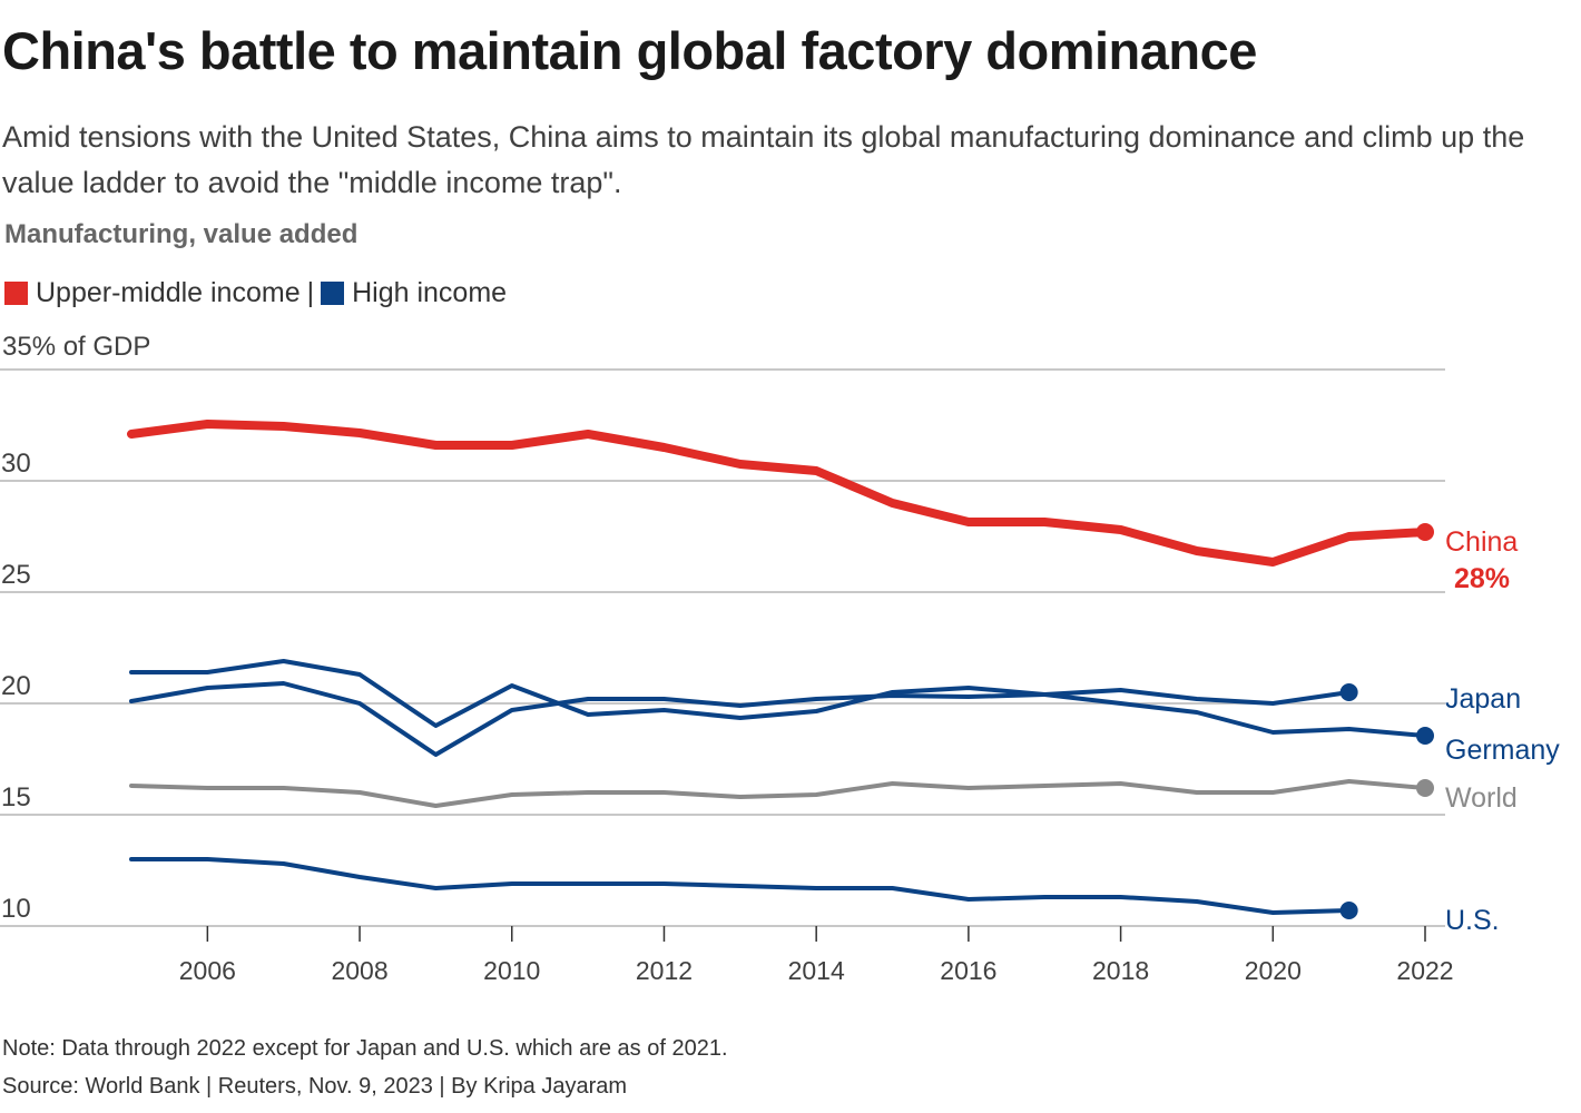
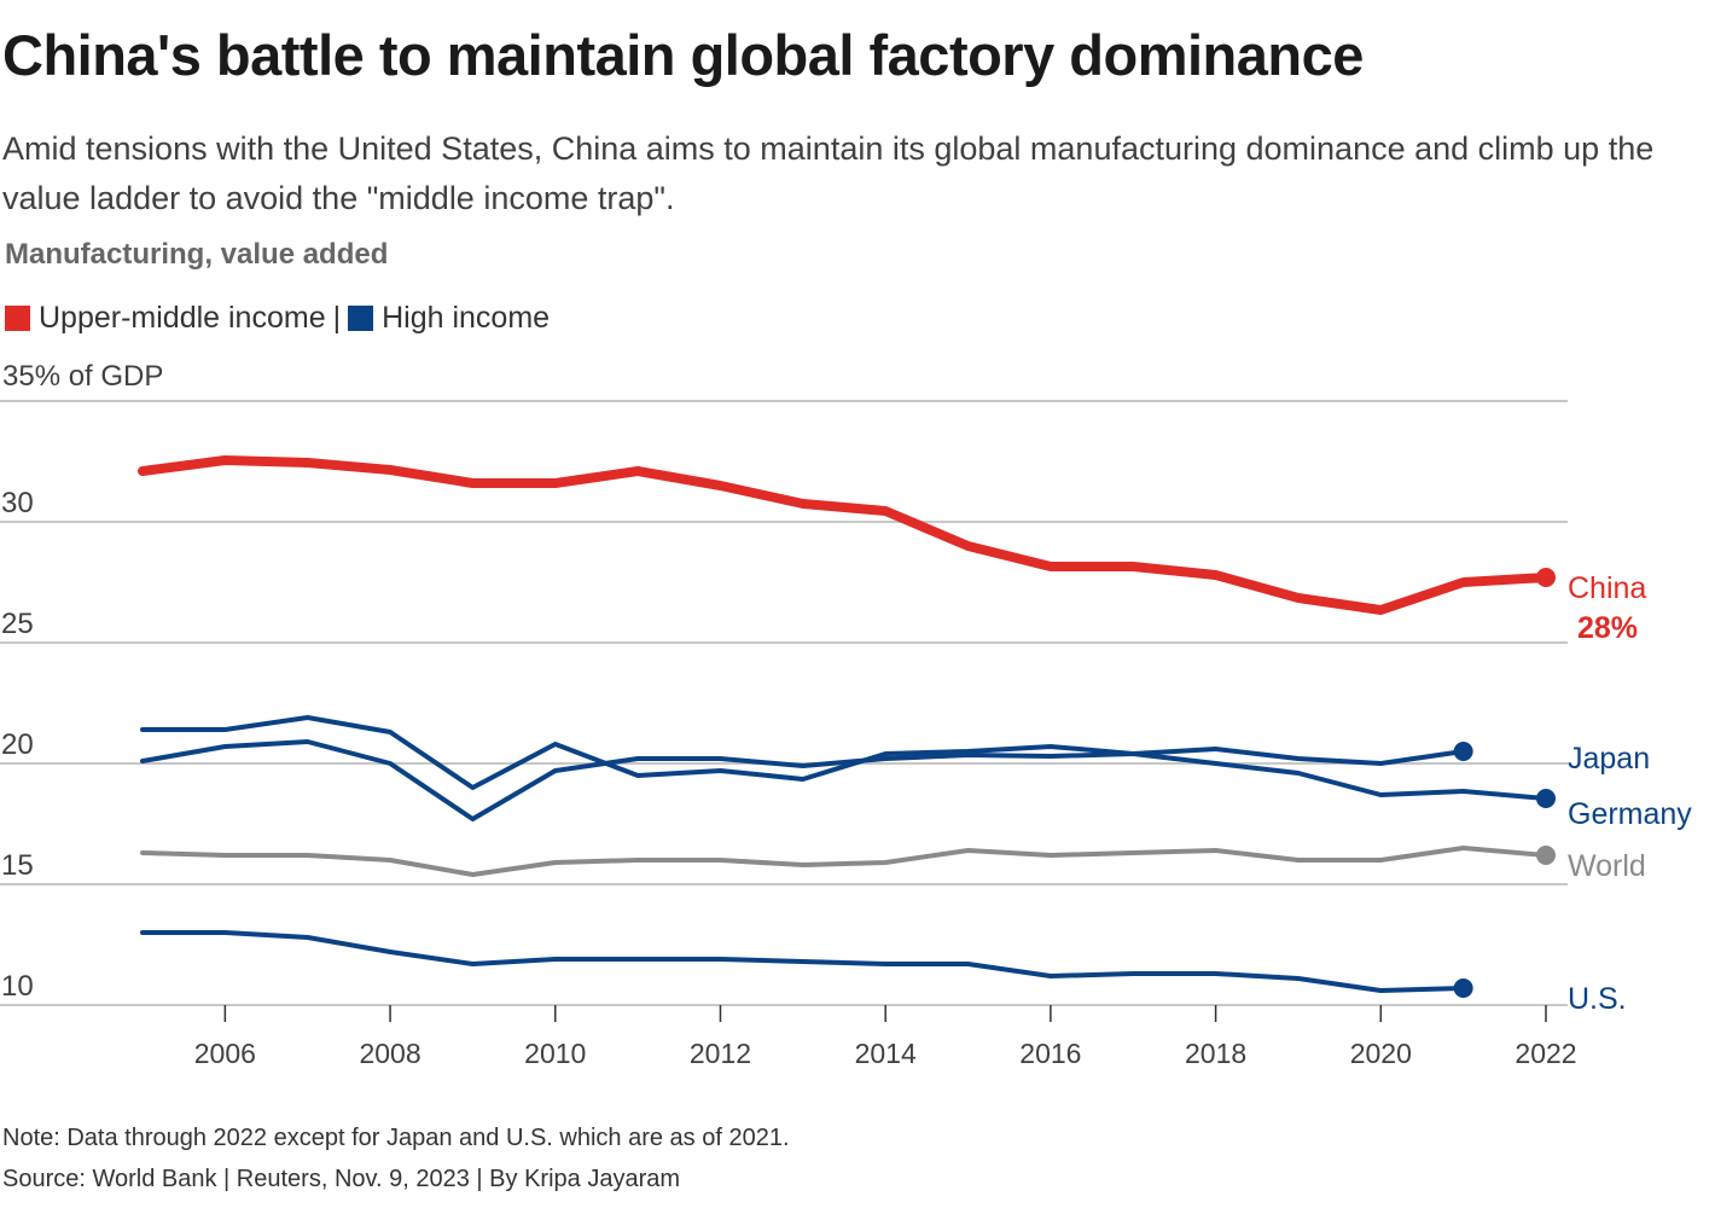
Germany/2014: 19.6 -> 20.4
